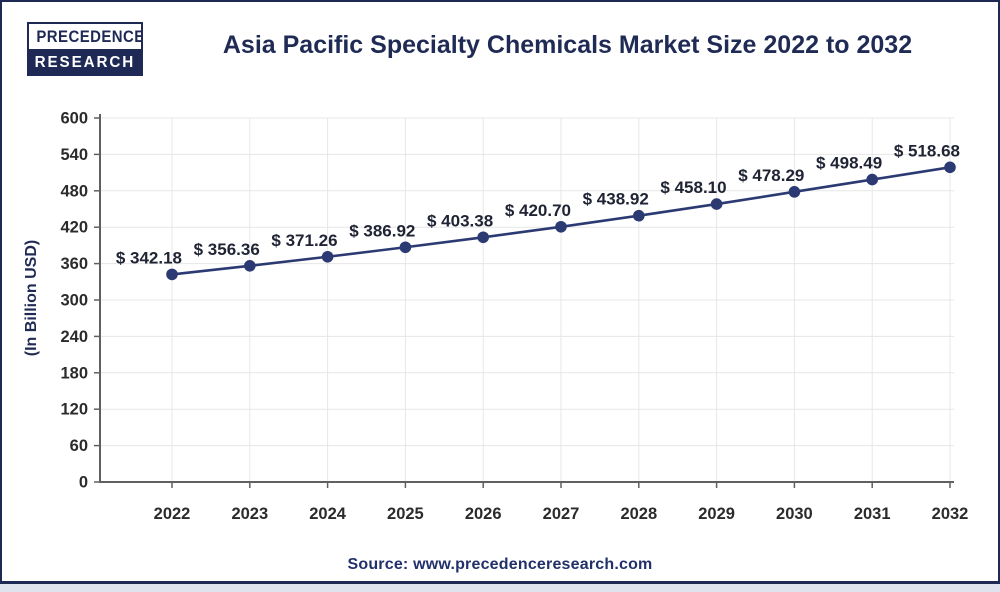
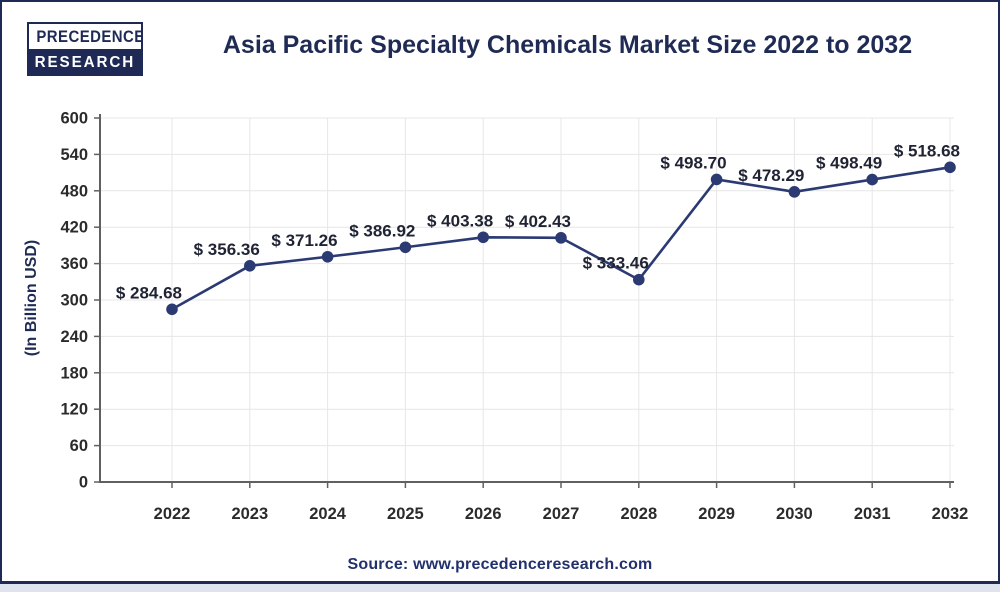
2022: 342.18 -> 284.68
2027: 420.70 -> 402.43
2028: 438.92 -> 333.46
2029: 458.10 -> 498.70
